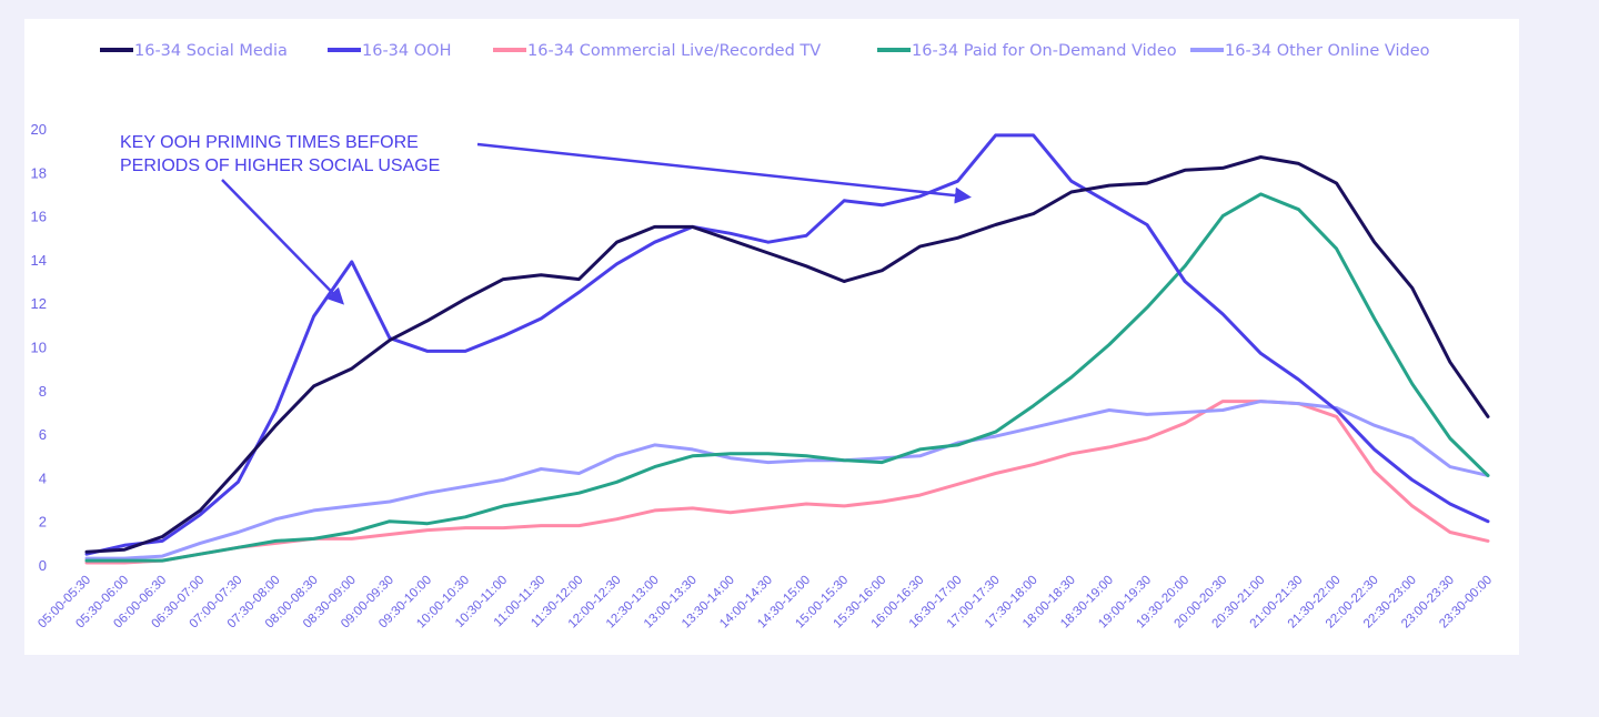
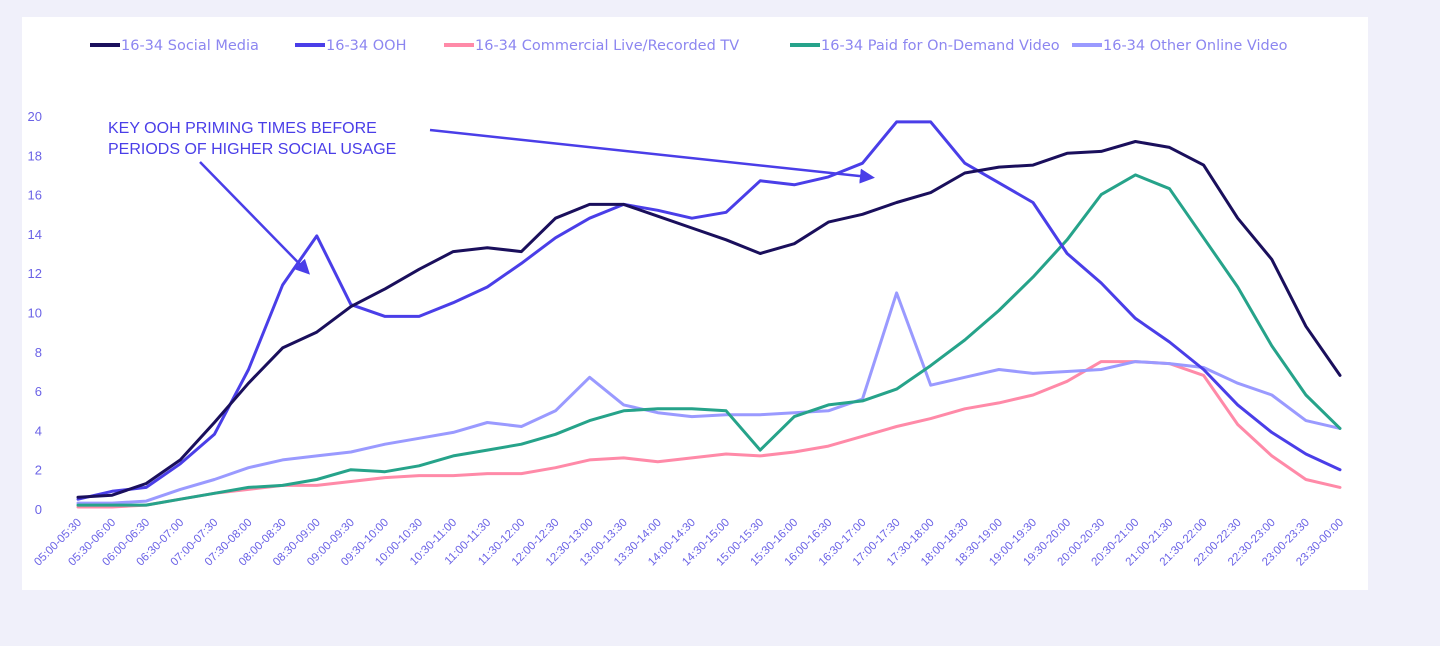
16-34 Other Online Video/12:30-13:00: 5.5 -> 6.7
16-34 Paid for On-Demand Video/15:00-15:30: 4.8 -> 3.0
16-34 Other Online Video/17:00-17:30: 5.9 -> 11.0
16-34 Paid for On-Demand Video/21:30-22:00: 14.5 -> 13.8
